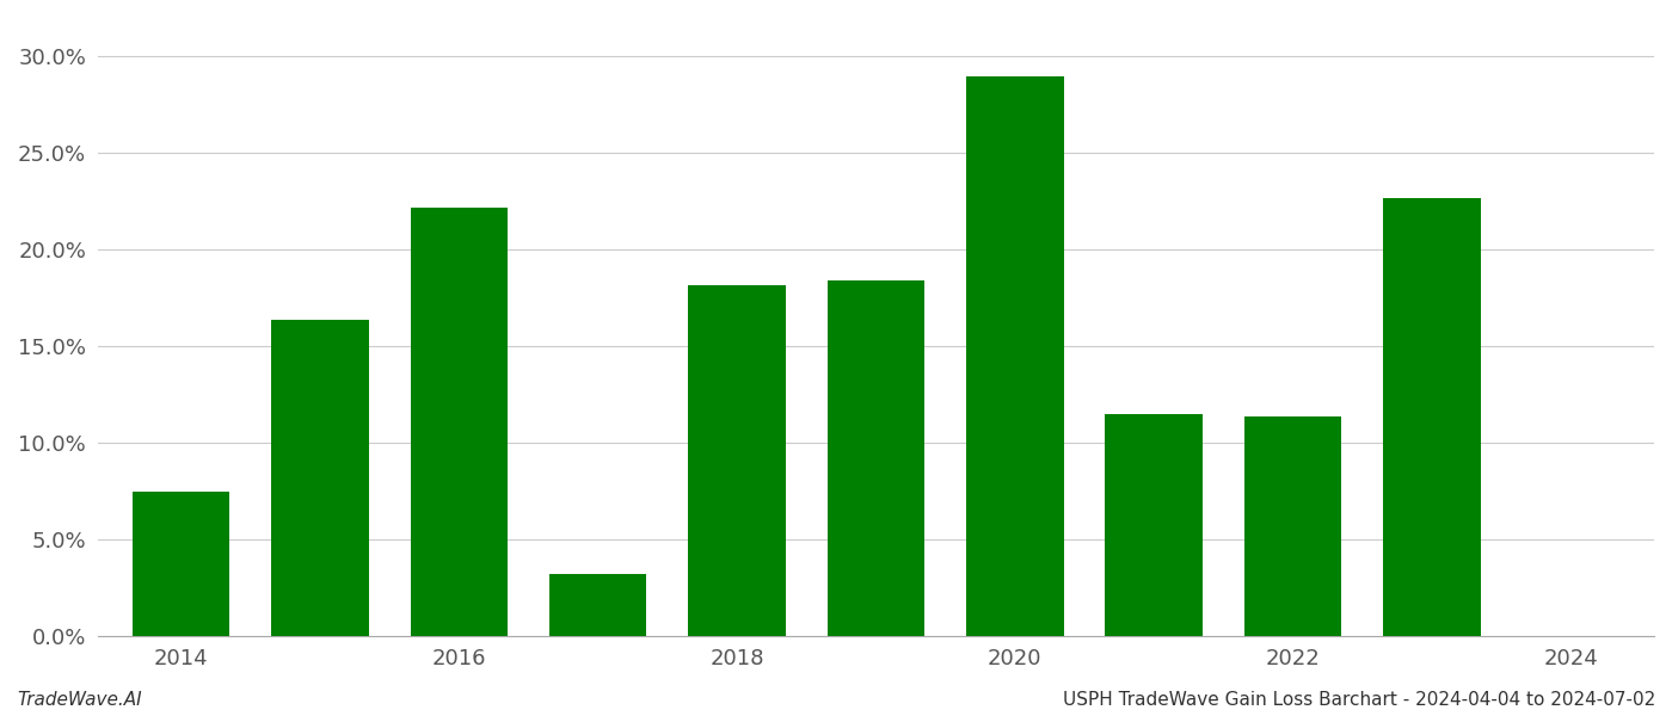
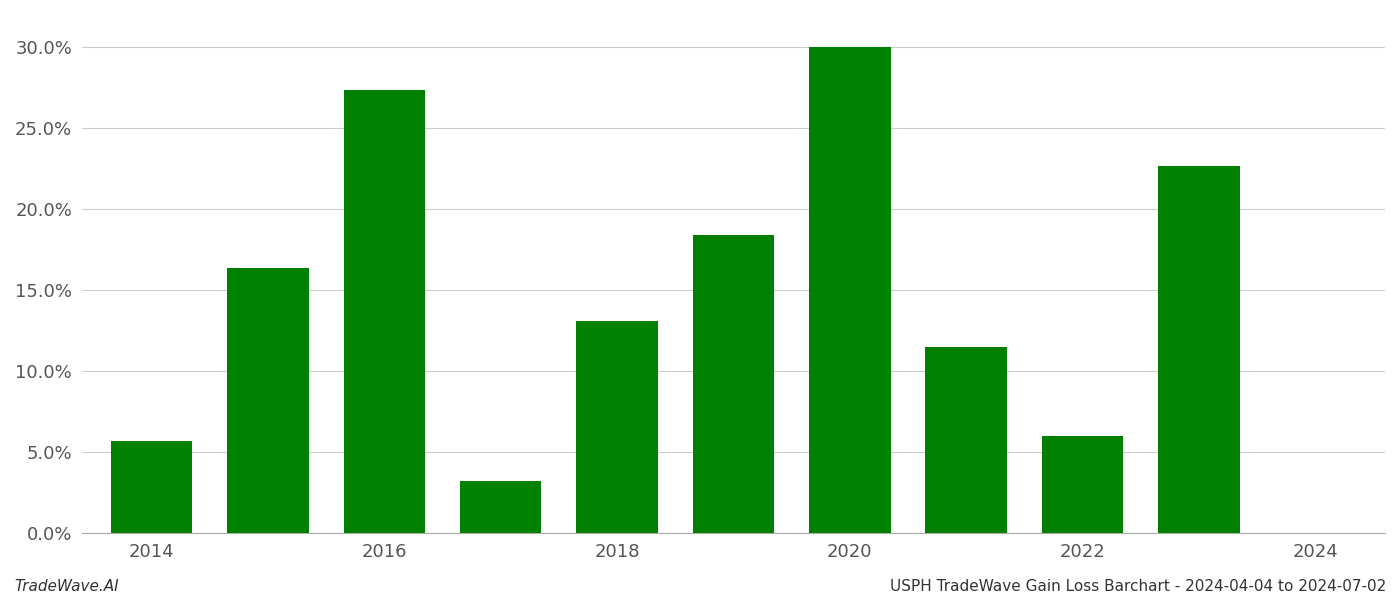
2014: 7.5% -> 5.7%
2016: 22.2% -> 27.4%
2018: 18.2% -> 13.1%
2020: 29.0% -> 30.0%
2022: 11.4% -> 6.0%
